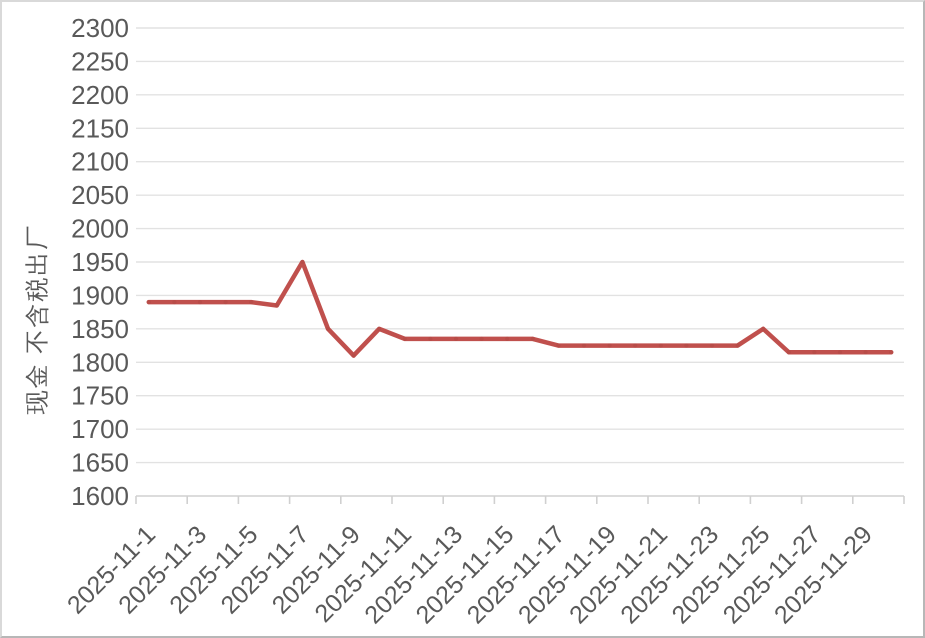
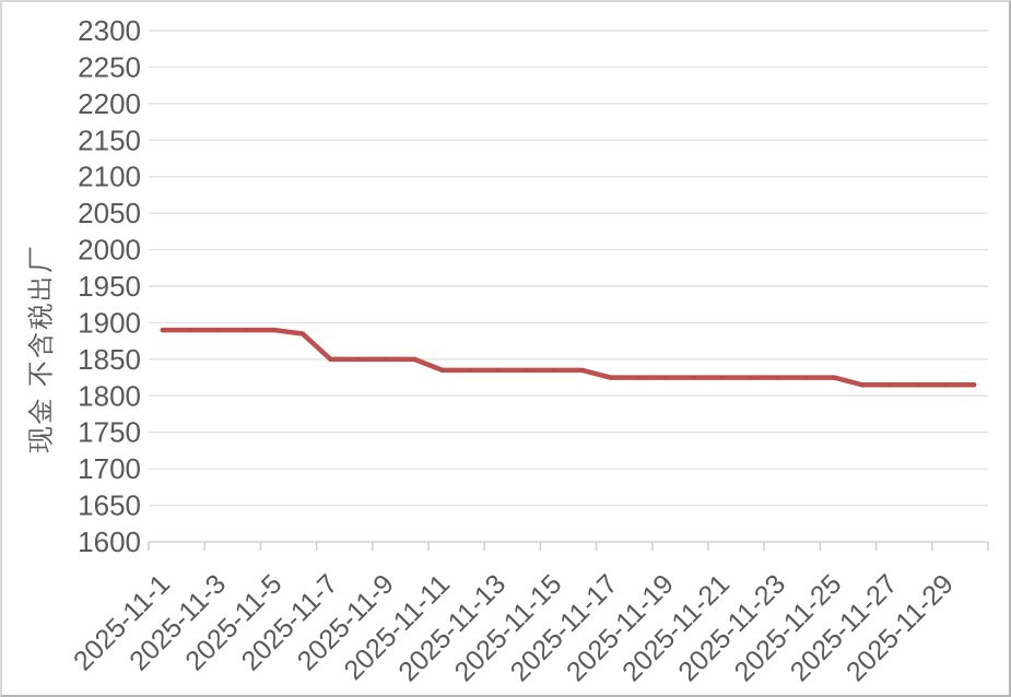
2025-11-7: 1950 -> 1850
2025-11-9: 1810 -> 1850
2025-11-25: 1850 -> 1820
